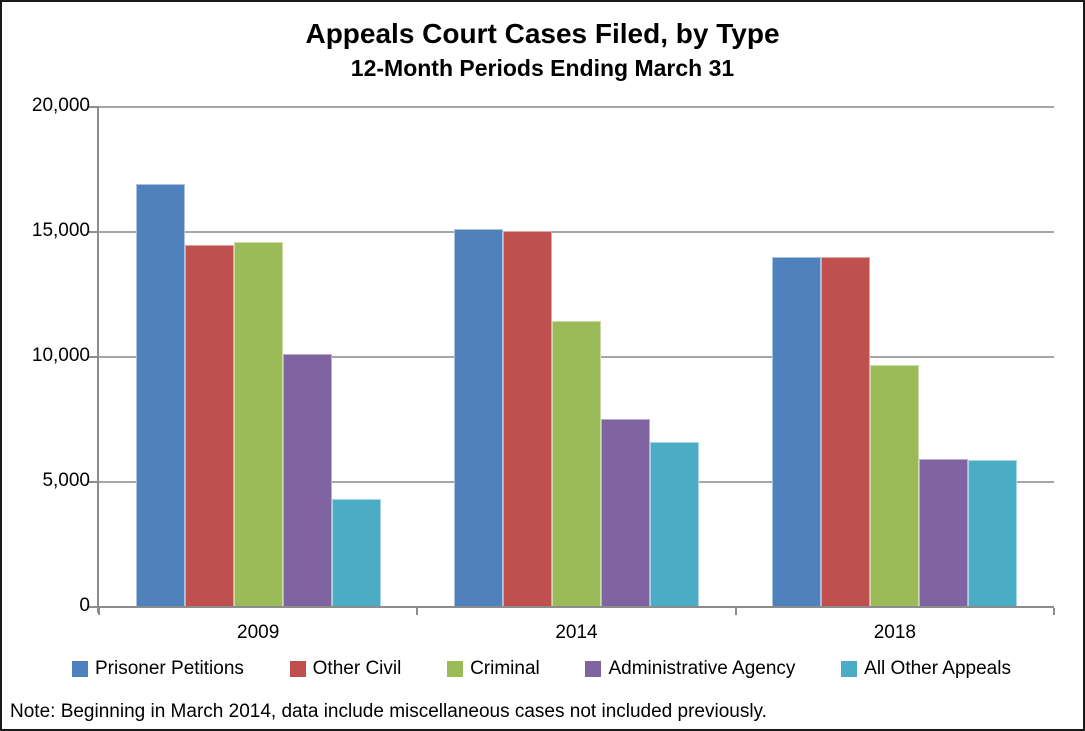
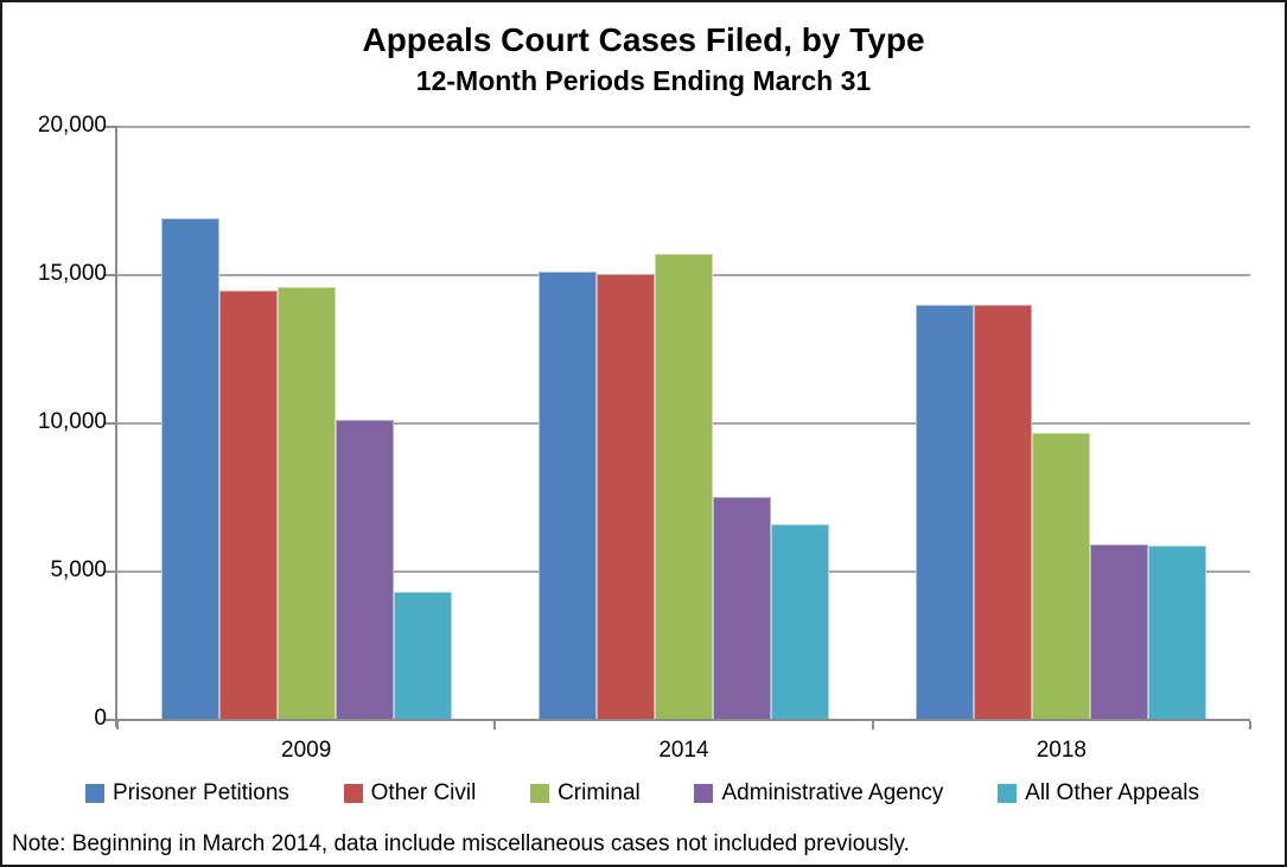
Criminal/2014: 11400 -> 15700
